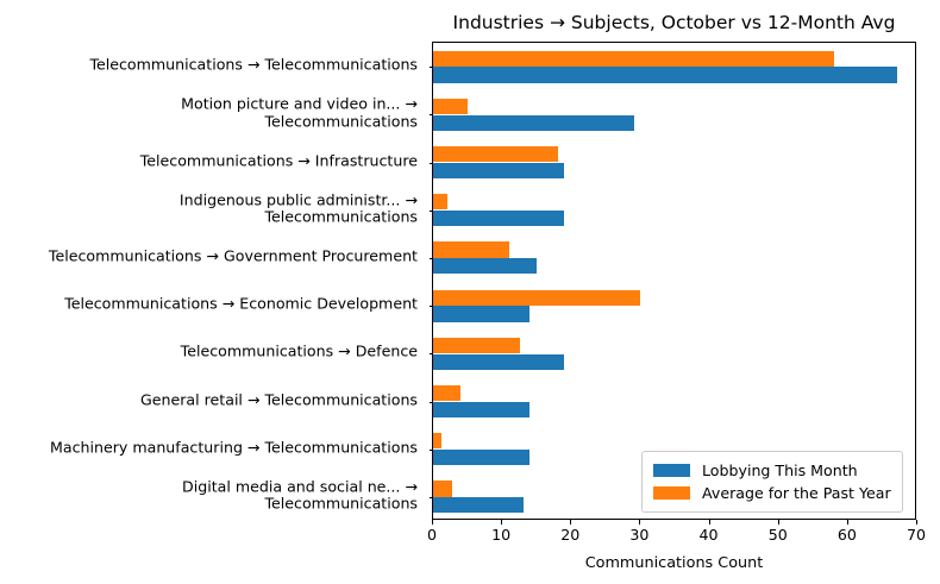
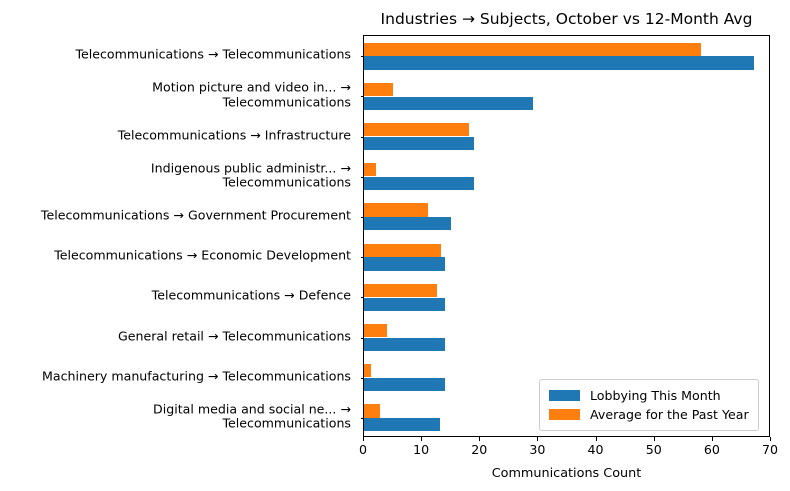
Average for the Past Year/Telecommunications → Economic Development: 30 -> 13
Lobbying This Month/Telecommunications → Defence: 19 -> 14
